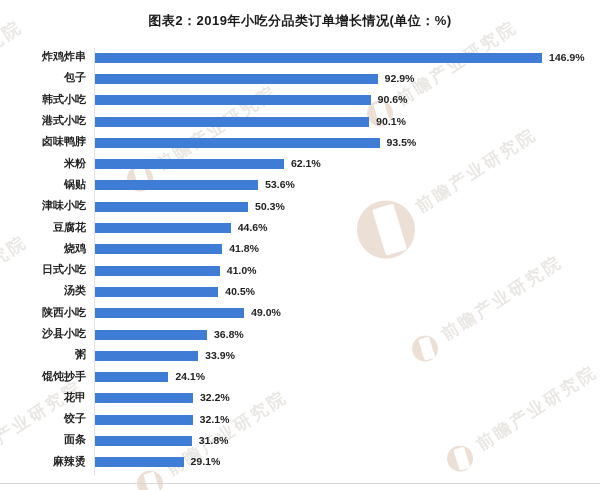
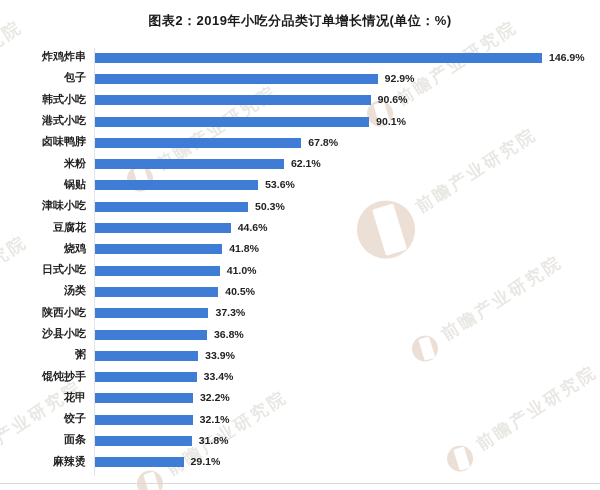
卤味鸭脖: 93.5% -> 67.8%
陕西小吃: 49.0% -> 37.3%
馄饨抄手: 24.1% -> 33.4%
